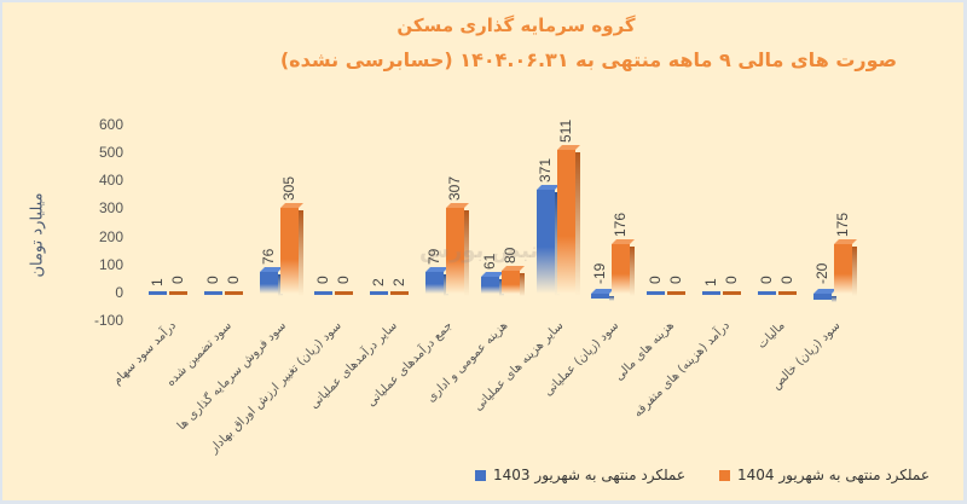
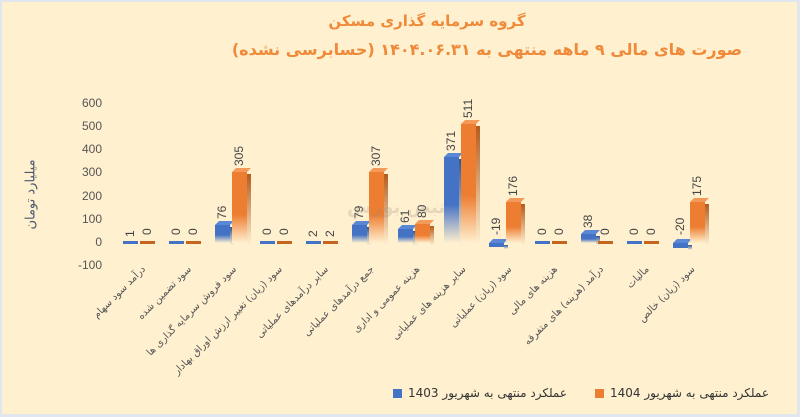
عملکرد منتهی به شهریور 1403/درآمد (هزینه) های متفرقه: 1 -> 38
